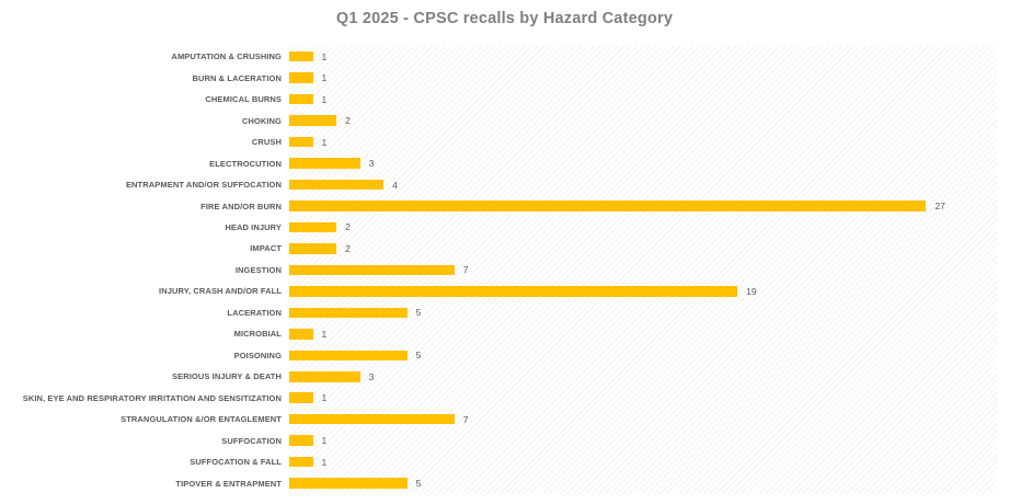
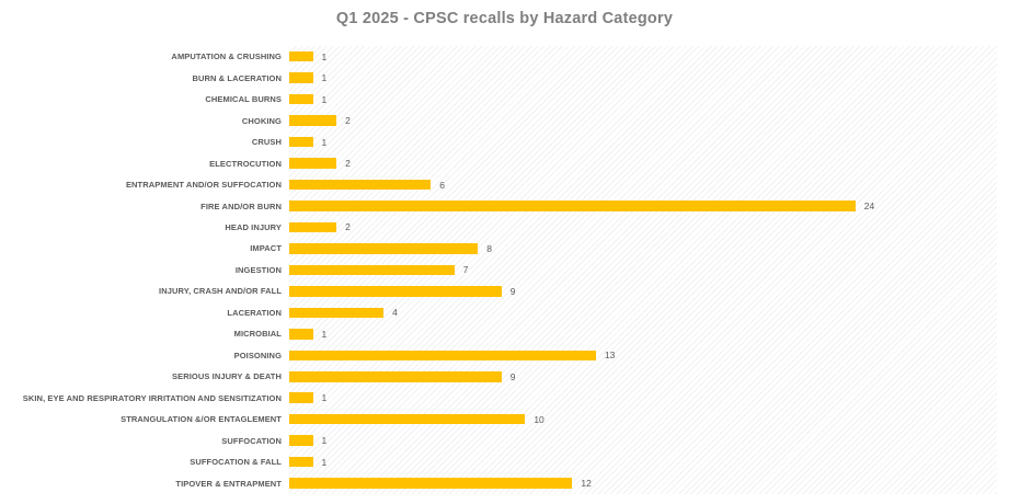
ELECTROCUTION: 3 -> 2
ENTRAPMENT AND/OR SUFFOCATION: 4 -> 6
FIRE AND/OR BURN: 27 -> 24
IMPACT: 2 -> 8
INJURY, CRASH AND/OR FALL: 19 -> 9
LACERATION: 5 -> 4
POISONING: 5 -> 13
SERIOUS INJURY & DEATH: 3 -> 9
STRANGULATION &/OR ENTAGLEMENT: 7 -> 10
TIPOVER & ENTRAPMENT: 5 -> 12
